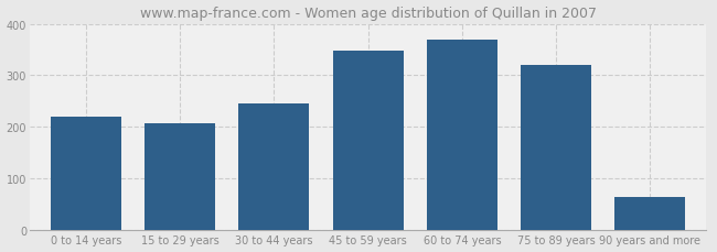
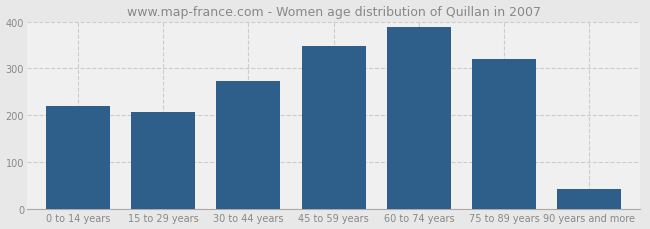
30 to 44 years: 245 -> 274
60 to 74 years: 370 -> 388
90 years and more: 65 -> 44
